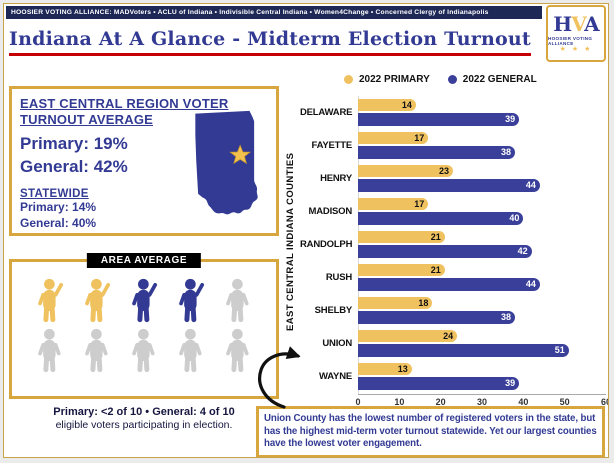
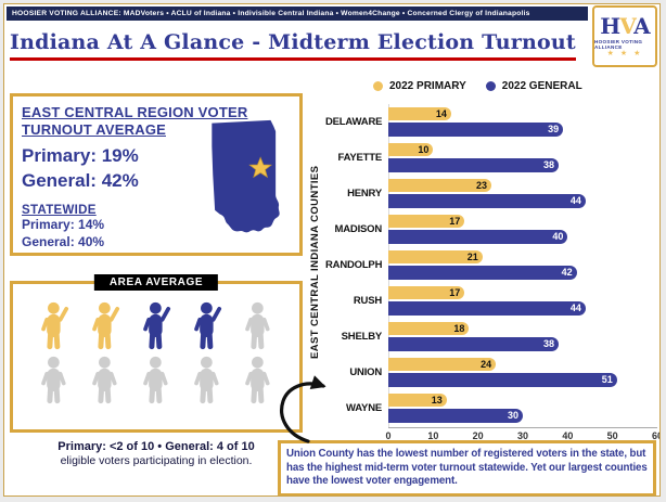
2022 PRIMARY/FAYETTE: 17 -> 10
2022 PRIMARY/RUSH: 21 -> 17
2022 GENERAL/WAYNE: 39 -> 30
